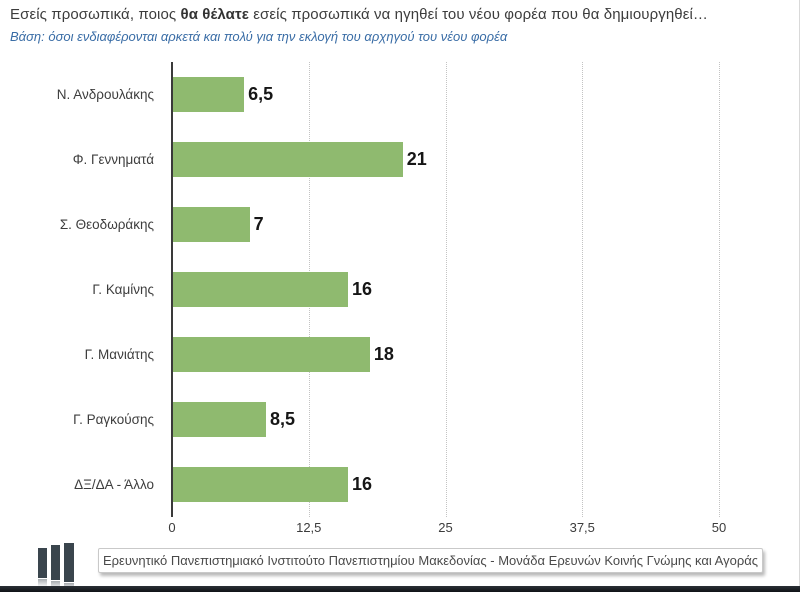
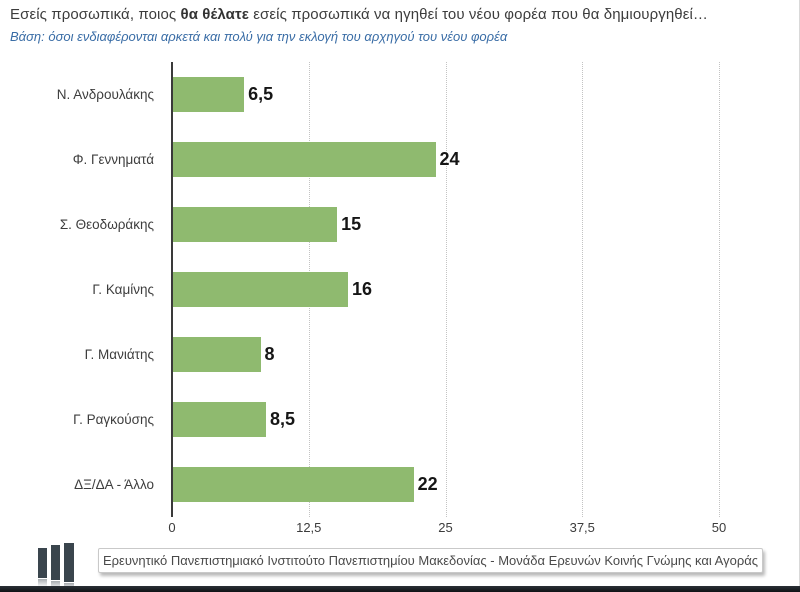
Φ. Γεννηματά: 21 -> 24
Σ. Θεοδωράκης: 7 -> 15
Γ. Μανιάτης: 18 -> 8
ΔΞ/ΔΑ - Άλλο: 16 -> 22
